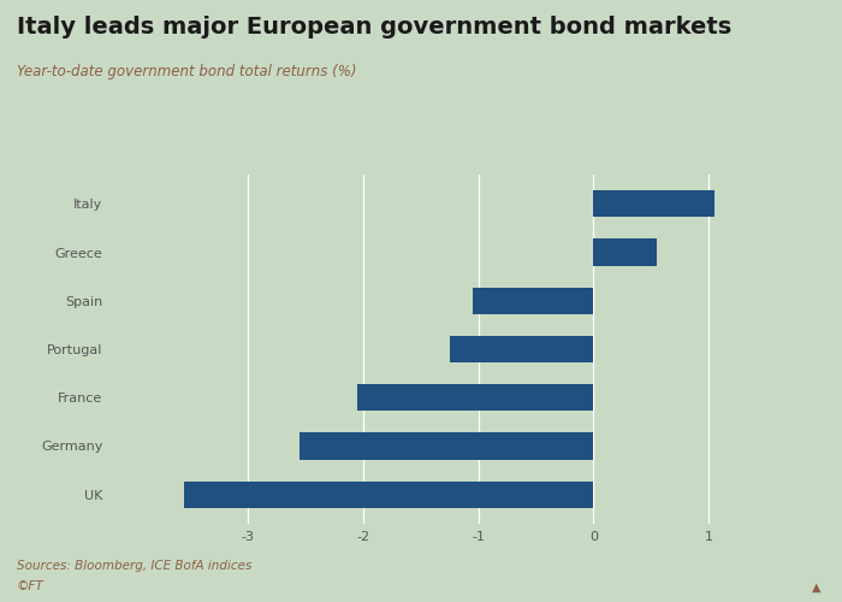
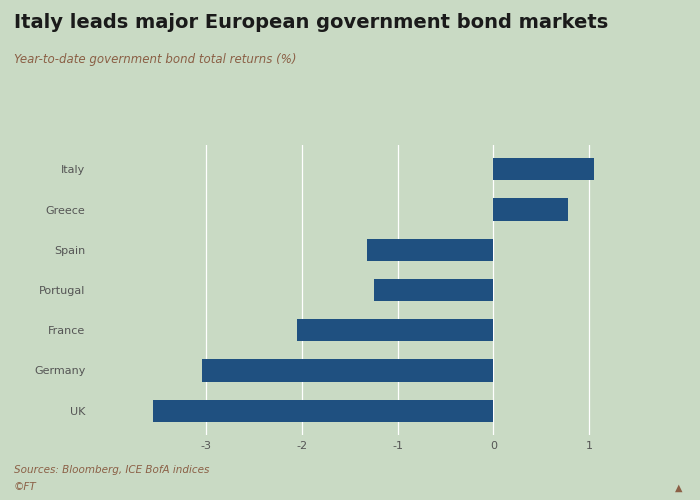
Greece: 0.55 -> 0.78
Spain: -1.05 -> -1.32
Germany: -2.55 -> -3.04
